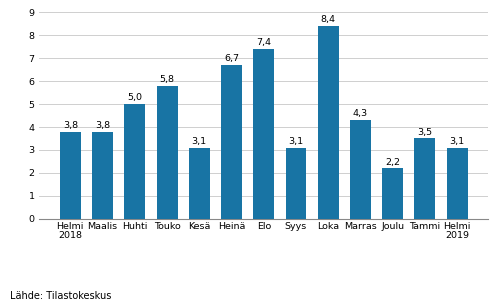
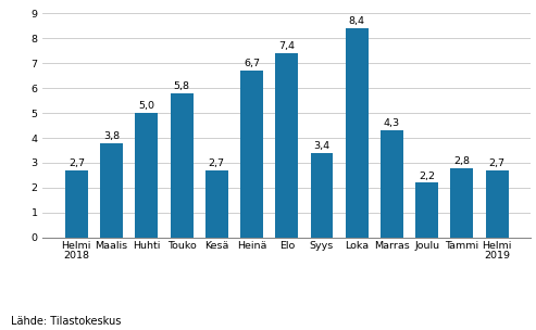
Helmi 2018: 3,8 -> 2,7
Kesä: 3,1 -> 2,7
Syys: 3,1 -> 3,4
Tammi: 3,5 -> 2,8
Helmi 2019: 3,1 -> 2,7
